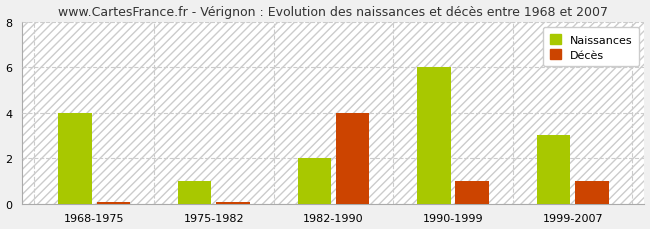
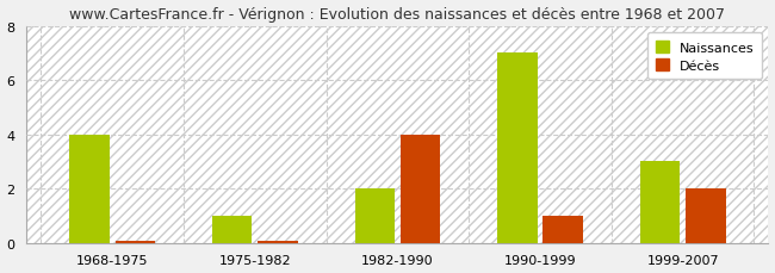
Naissances/1990-1999: 6 -> 7
Décès/1999-2007: 1.00 -> 2.00
